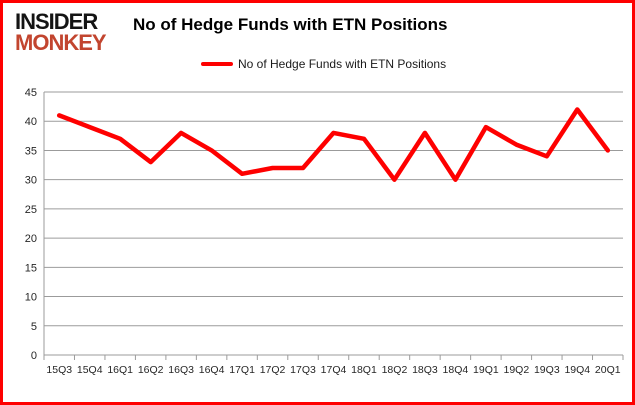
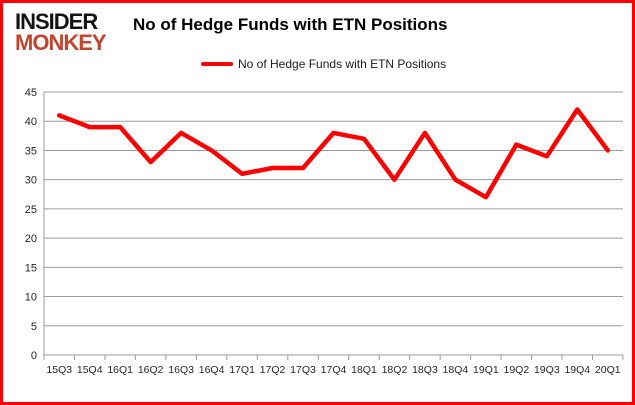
16Q1: 37 -> 39
19Q1: 39 -> 27
